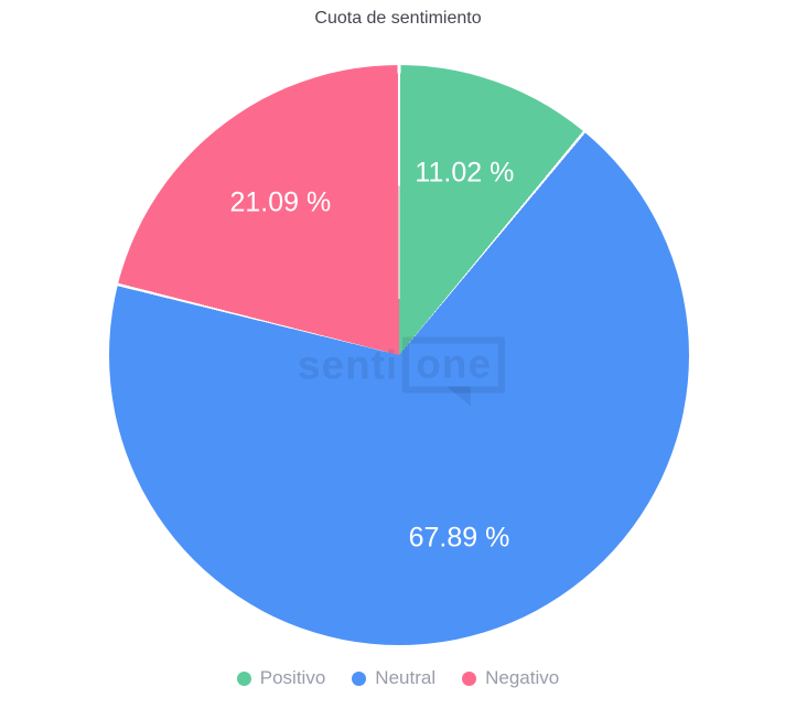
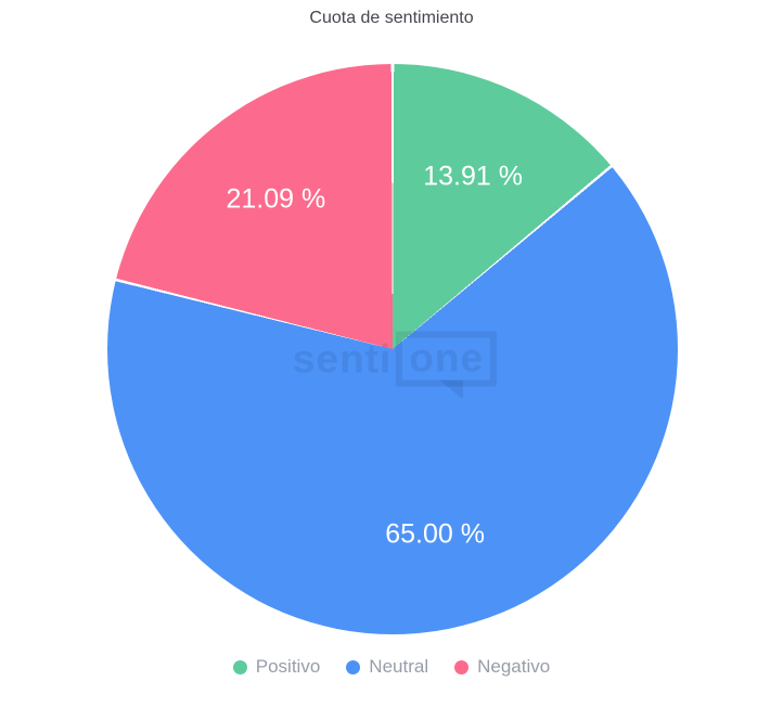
Positivo: 11.02 -> 13.91
Neutral: 67.89 -> 65.00
